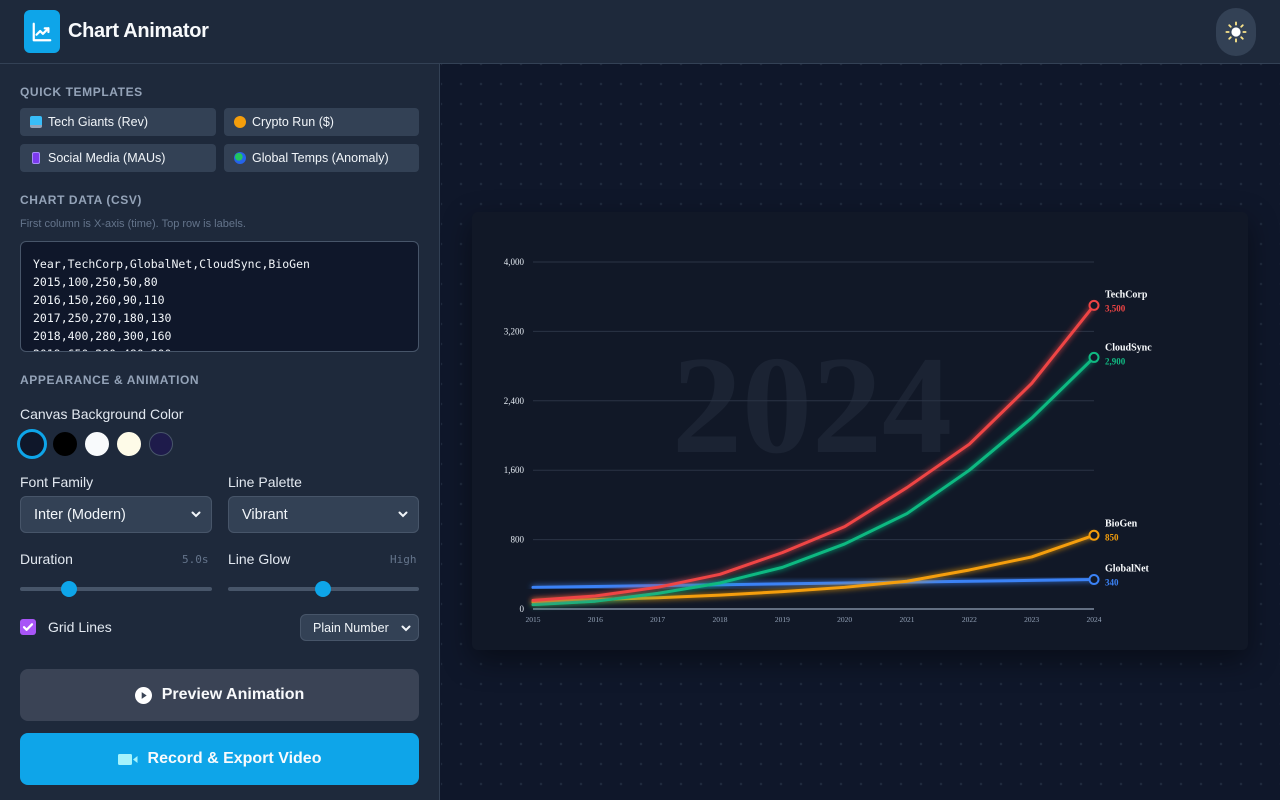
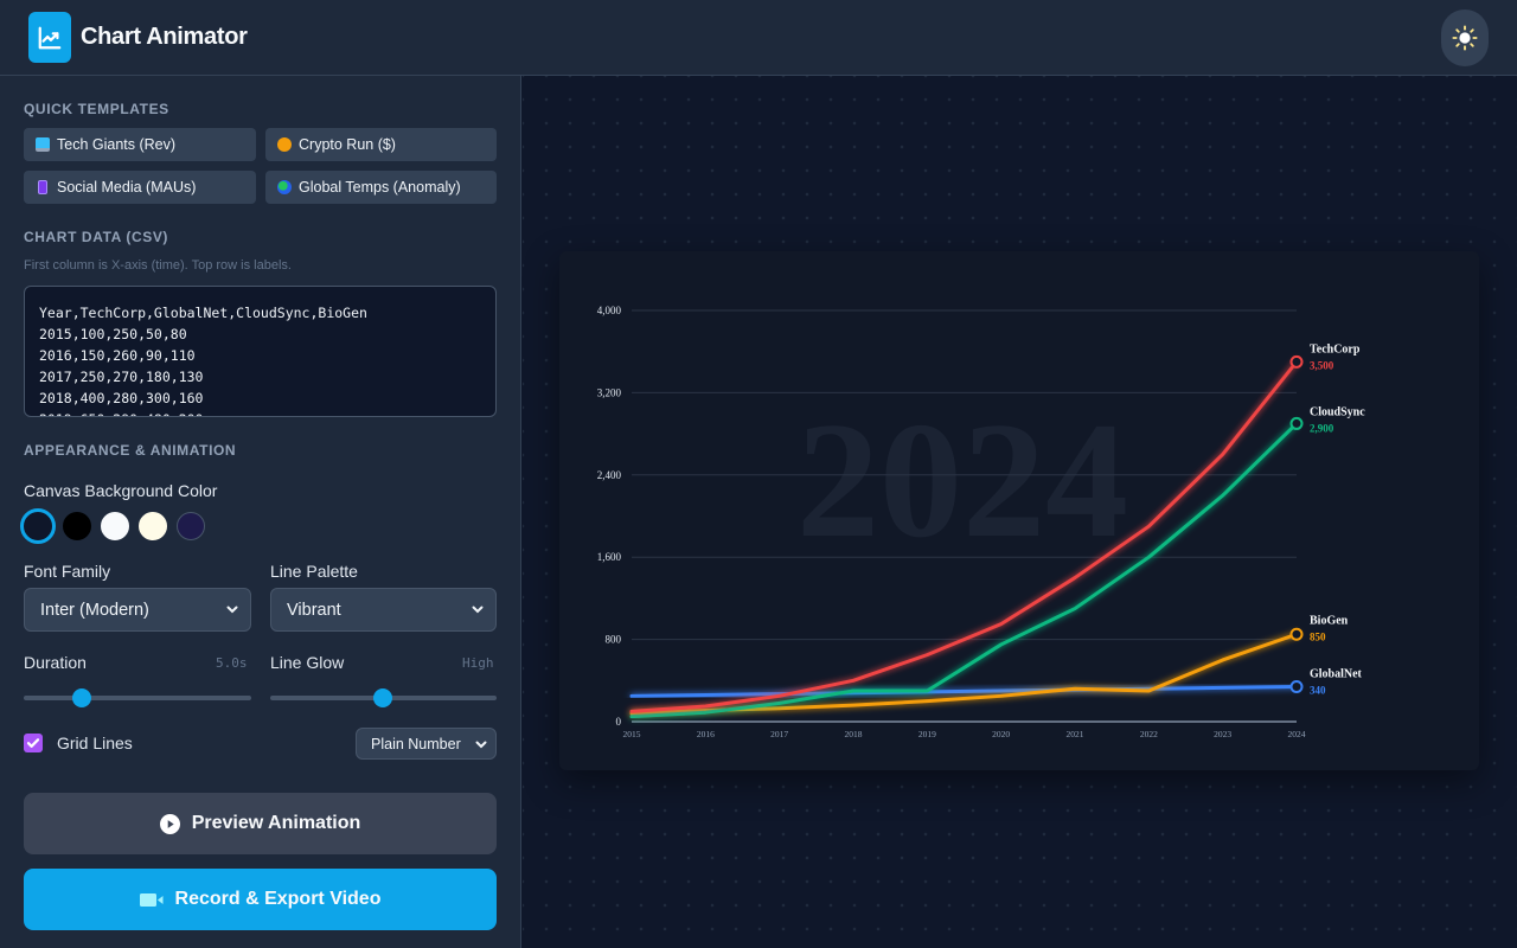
CloudSync/2019: 500 -> 300
BioGen/2022: 400 -> 300
